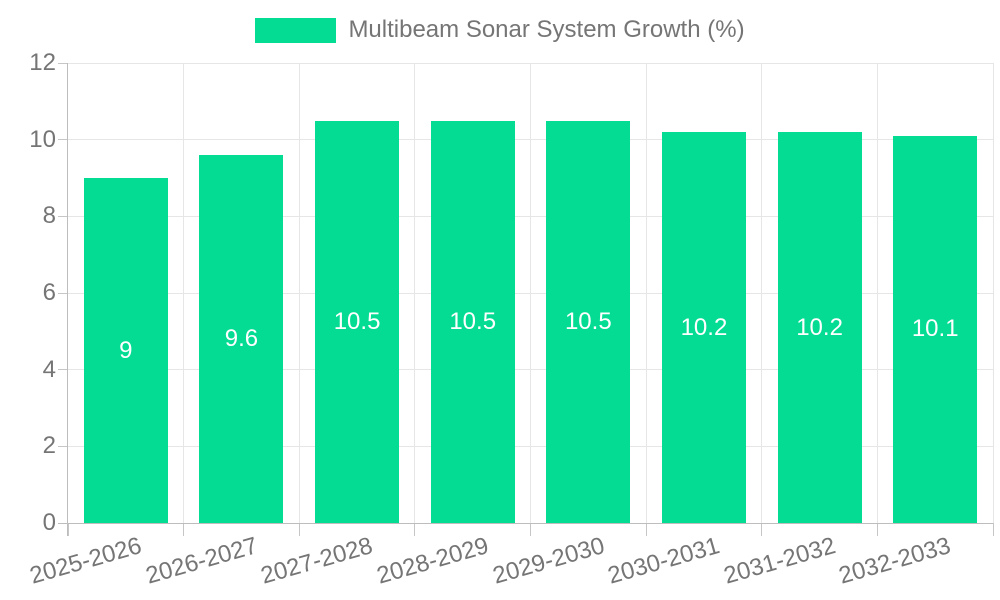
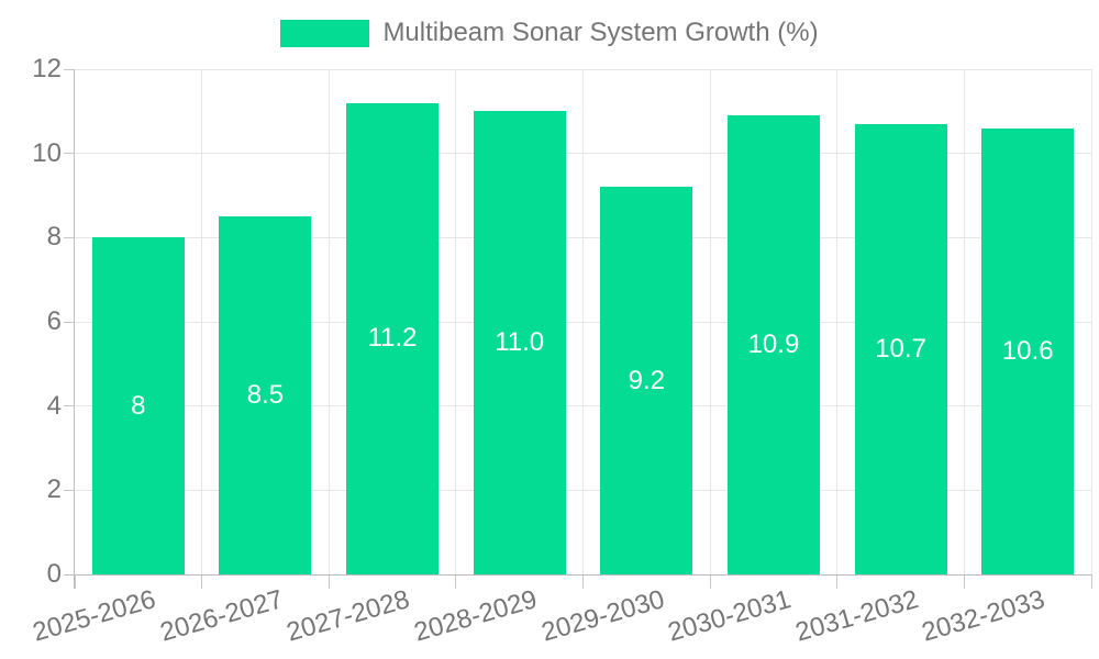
2025-2026: 9 -> 8
2026-2027: 9.6 -> 8.5
2027-2028: 10.5 -> 11.2
2028-2029: 10.5 -> 11.0
2029-2030: 10.5 -> 9.2
2030-2031: 10.2 -> 10.9
2031-2032: 10.2 -> 10.7
2032-2033: 10.1 -> 10.6
